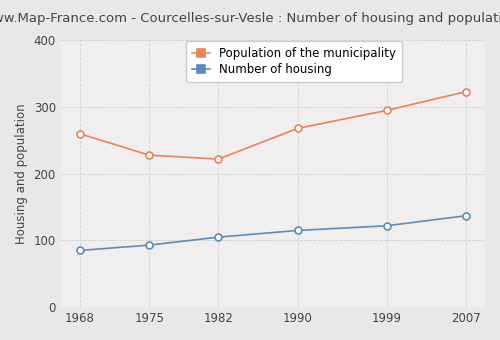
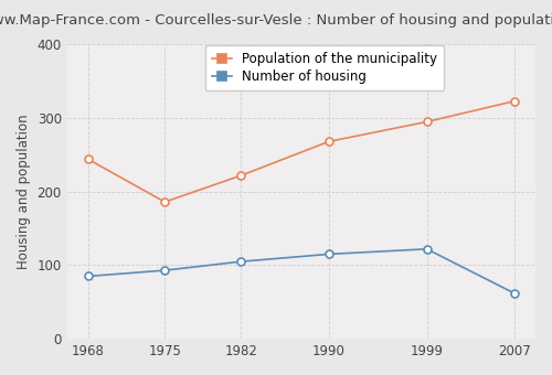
Population of the municipality/1968: 260 -> 244
Population of the municipality/1975: 228 -> 186
Number of housing/2007: 137 -> 62
